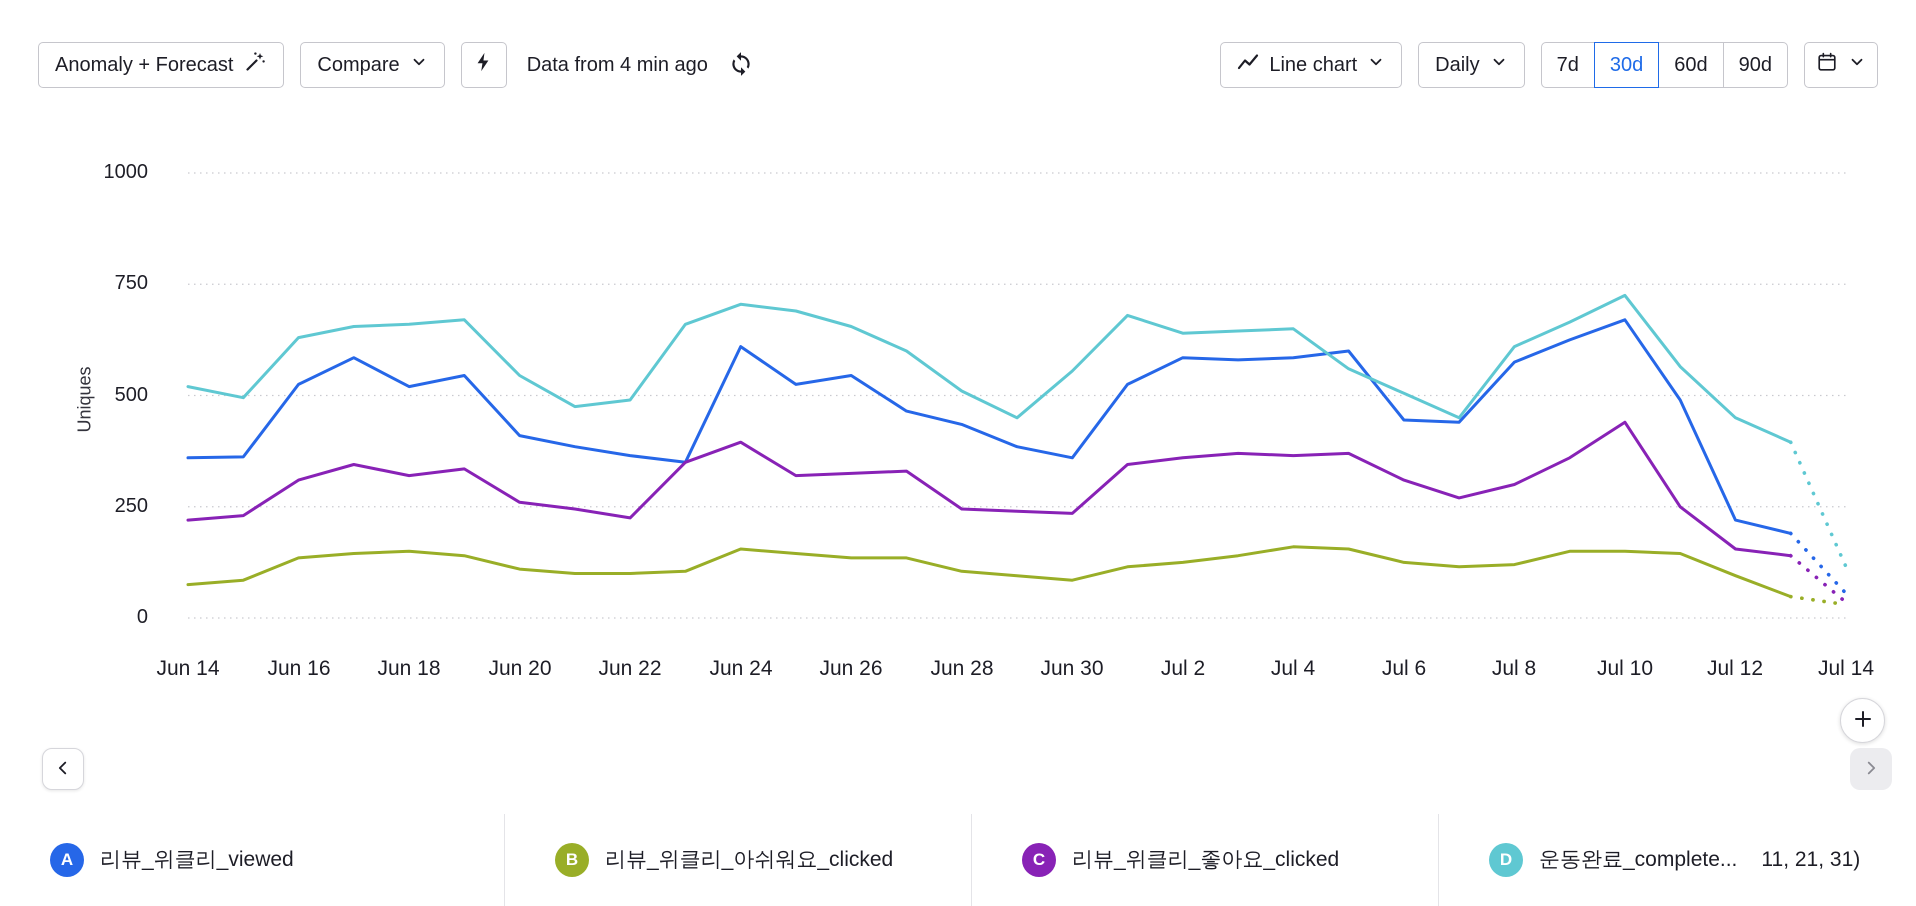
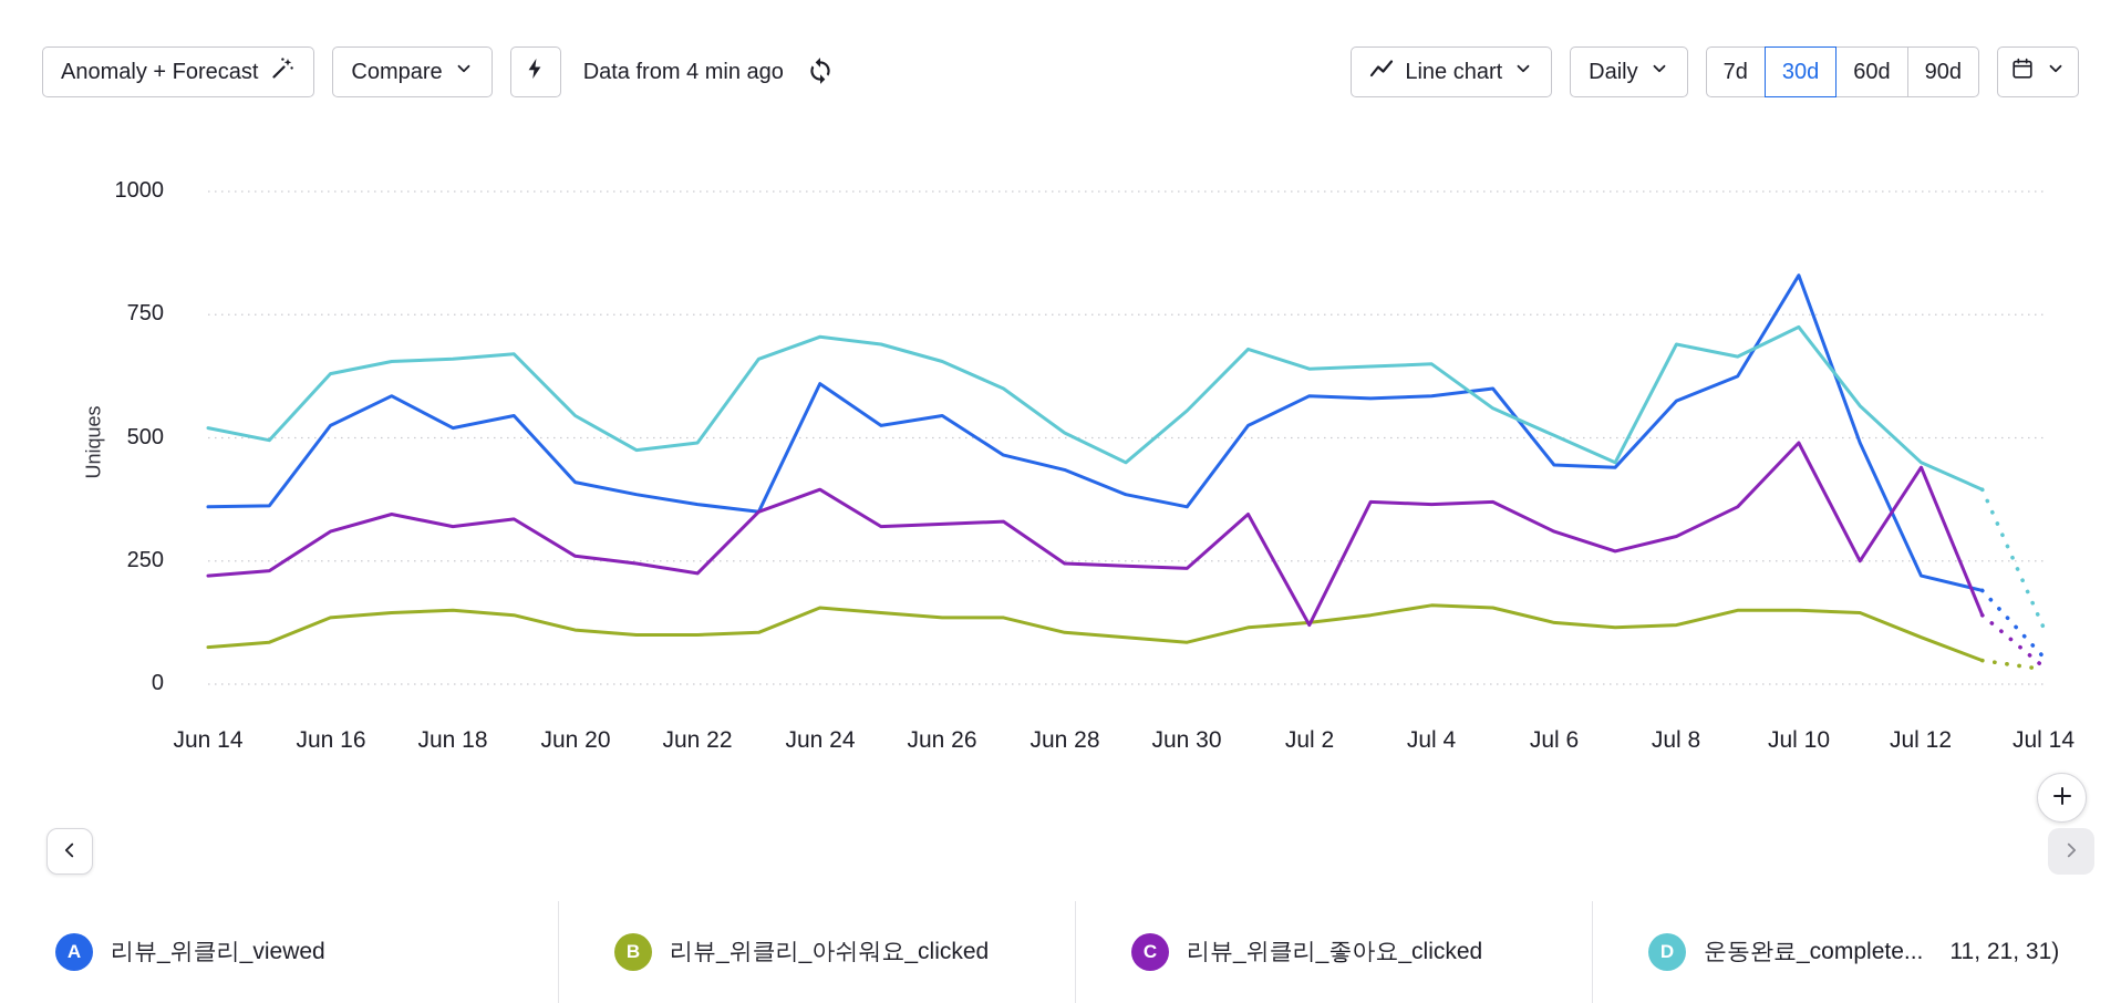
리뷰_위클리_좋아요_clicked/Jul 2: 360 -> 120
운동완료_complete.../Jul 8: 610 -> 690
리뷰_위클리_viewed/Jul 10: 670 -> 830
리뷰_위클리_좋아요_clicked/Jul 10: 440 -> 490
리뷰_위클리_좋아요_clicked/Jul 12: 160 -> 440
